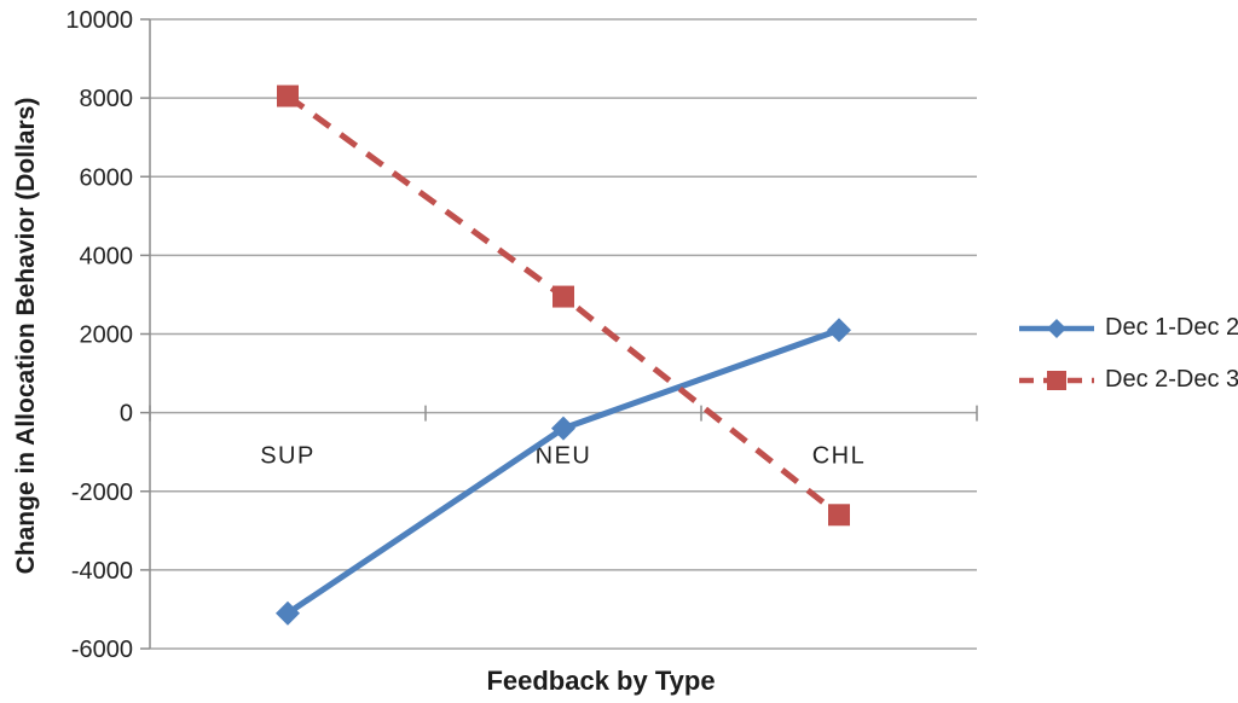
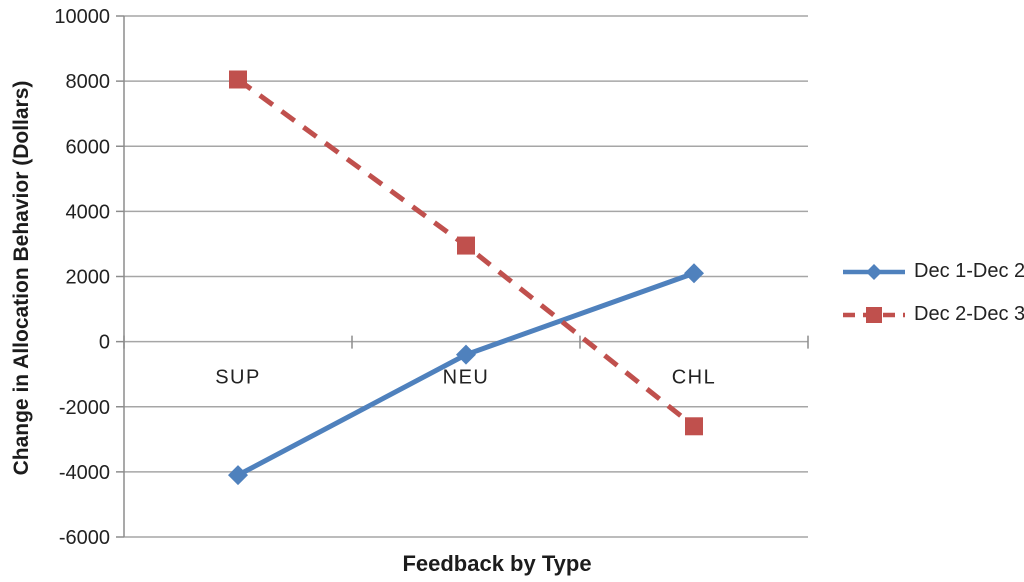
Dec 1-Dec 2/SUP: -5100 -> -4100
